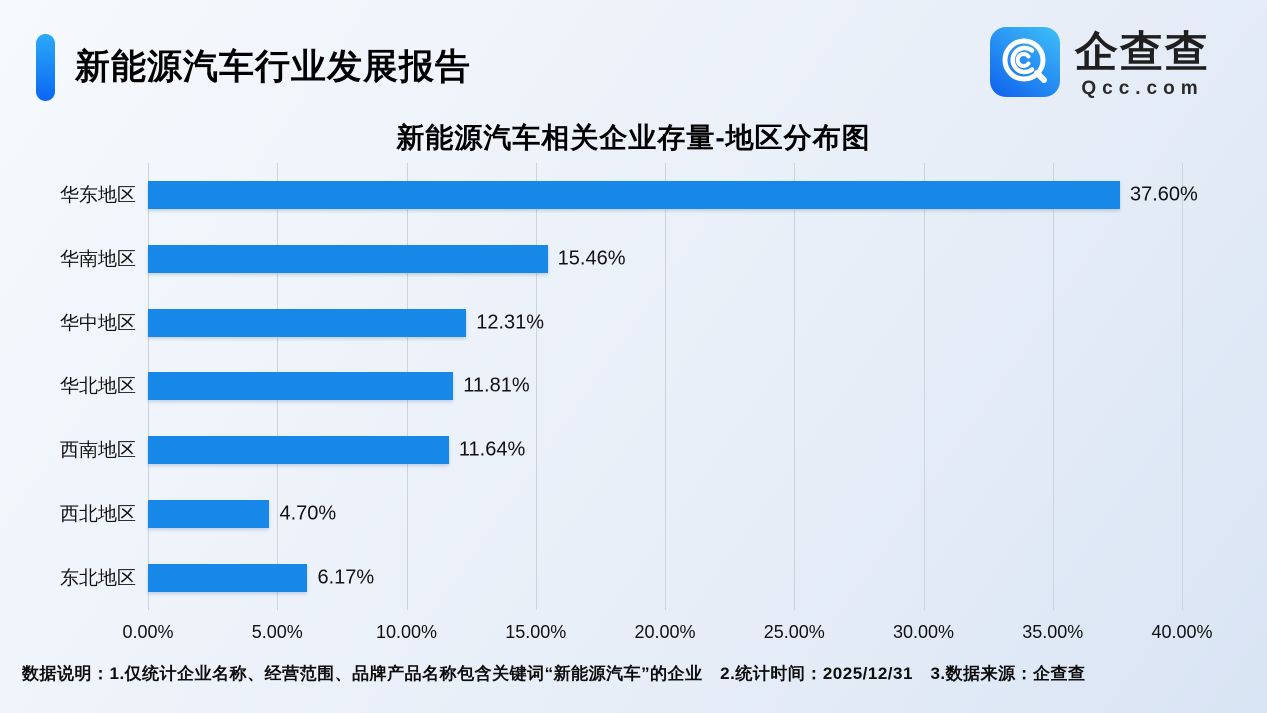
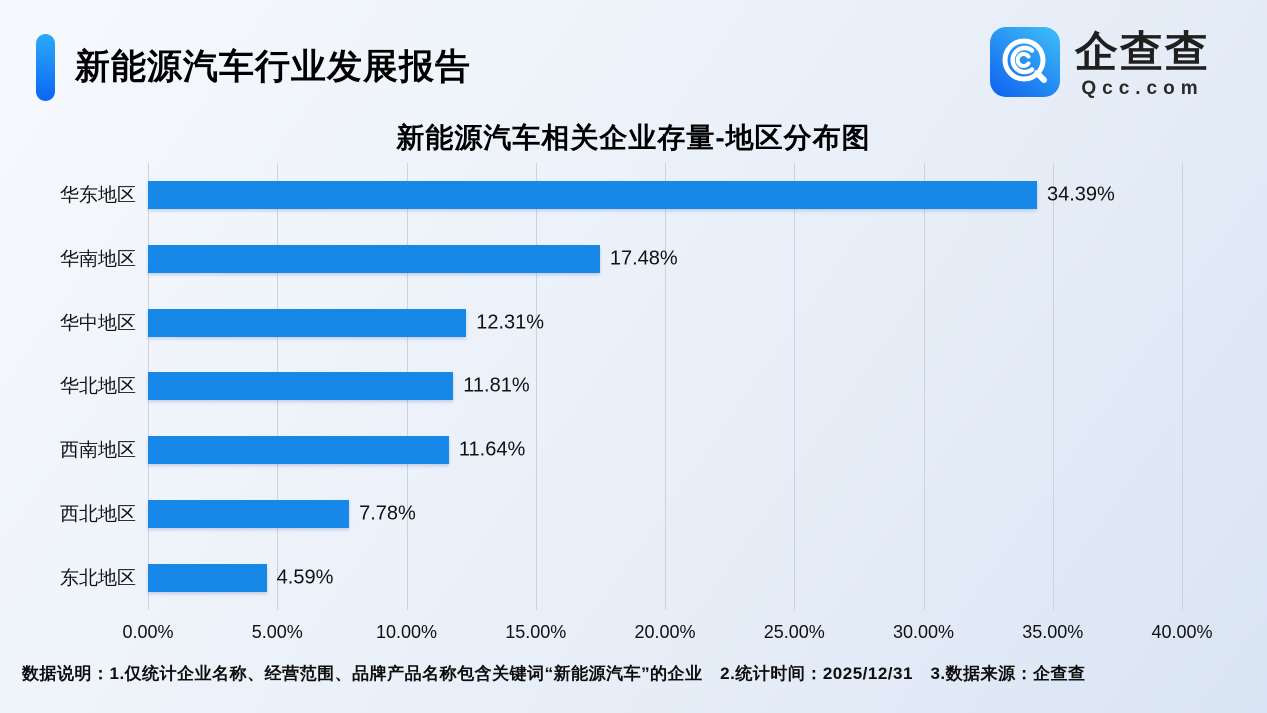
华东地区: 37.60% -> 34.39%
华南地区: 15.46% -> 17.48%
西北地区: 4.70% -> 7.78%
东北地区: 6.17% -> 4.59%
